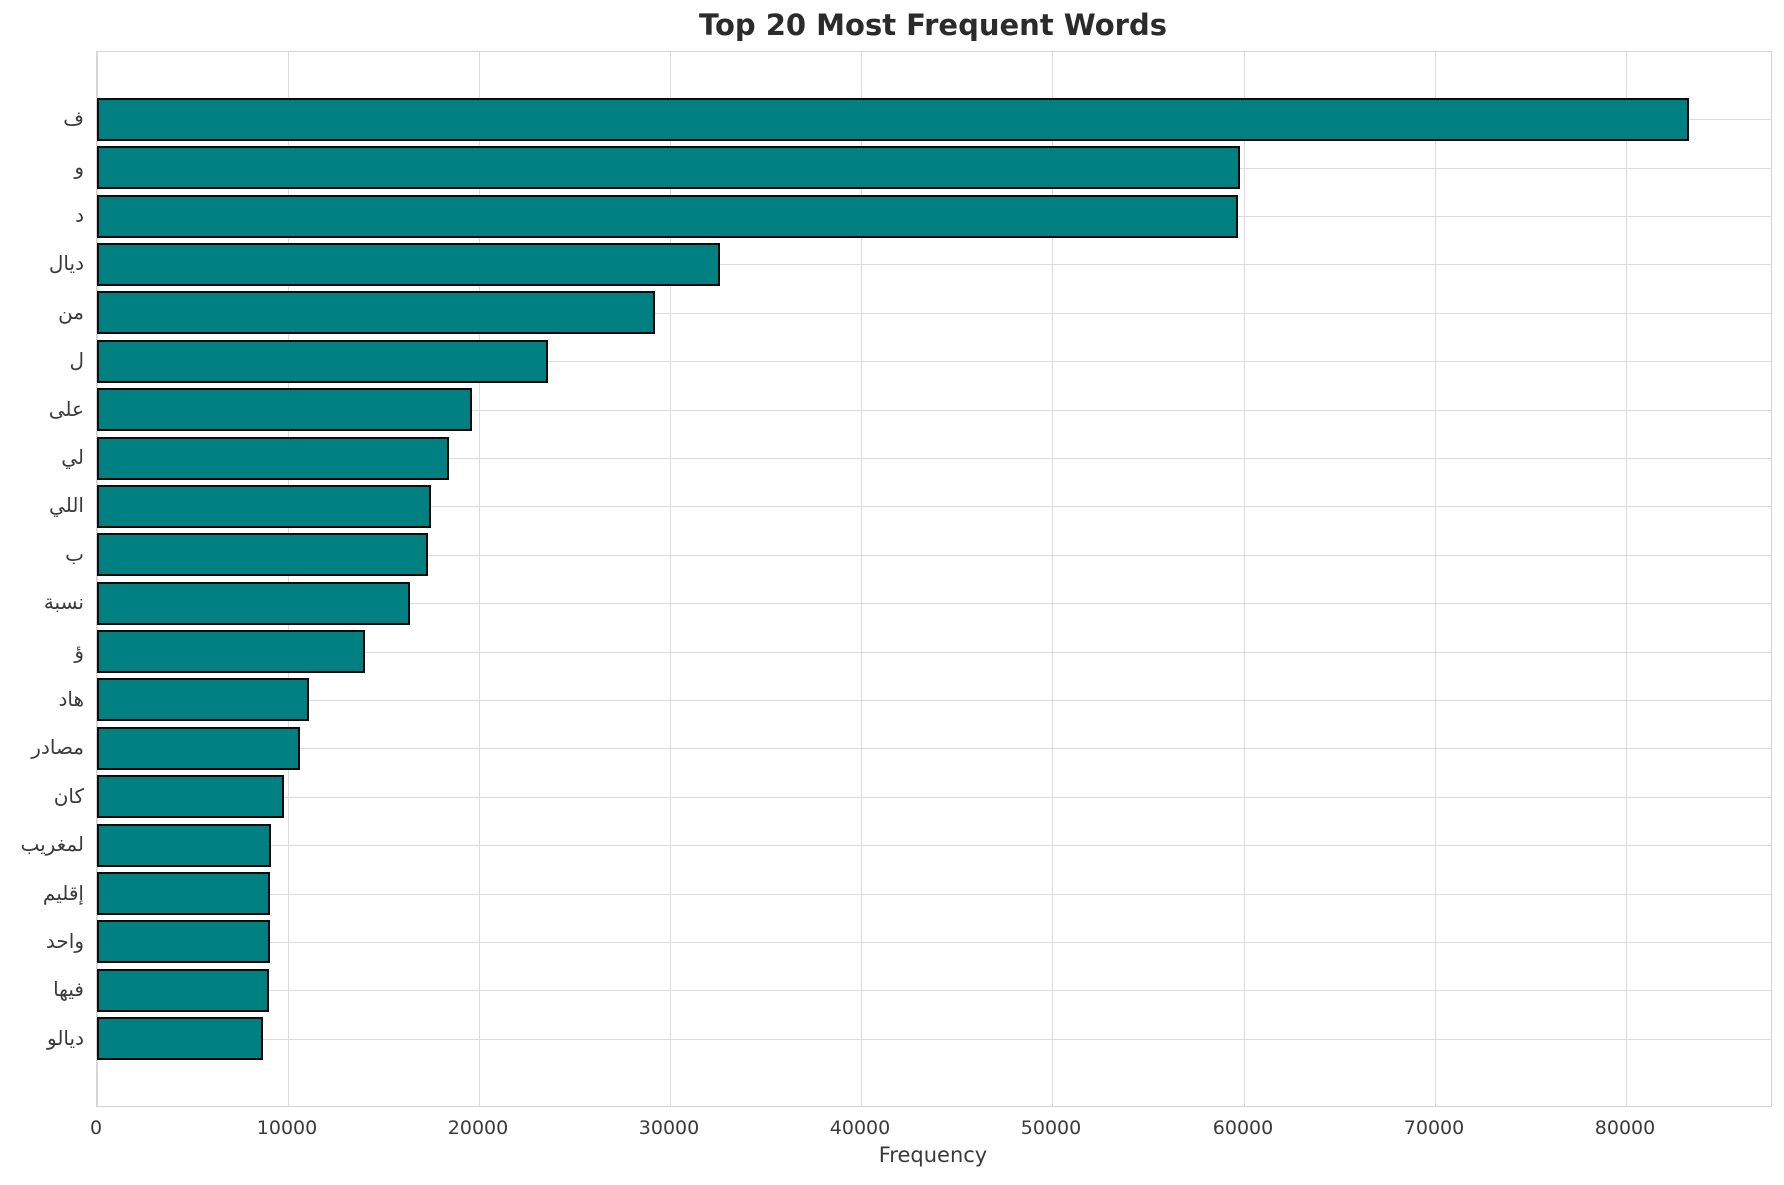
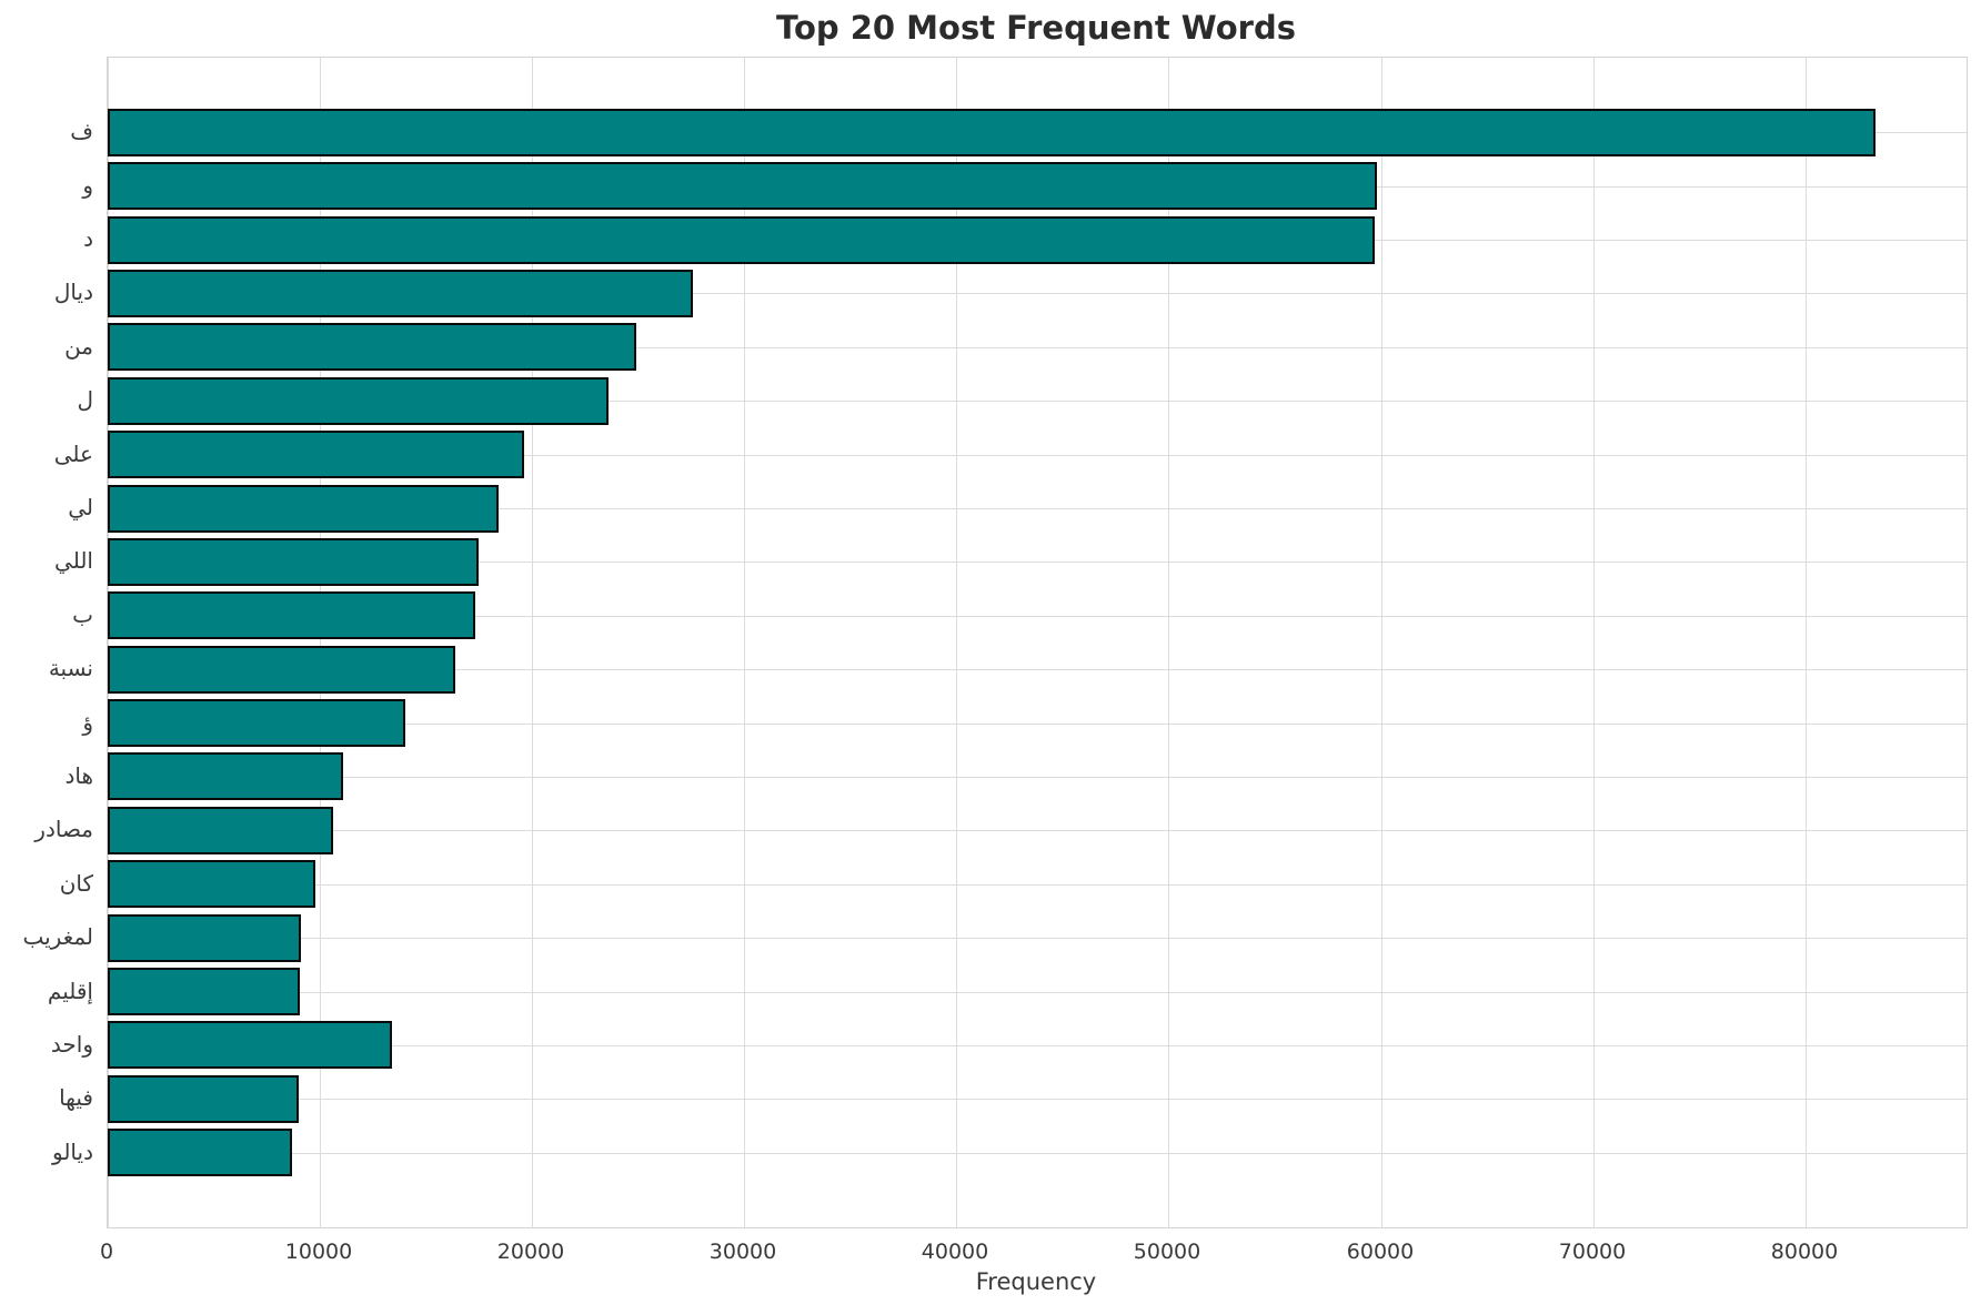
ديال: 32600 -> 27600
من: 29200 -> 24900
واحد: 9000 -> 13400
